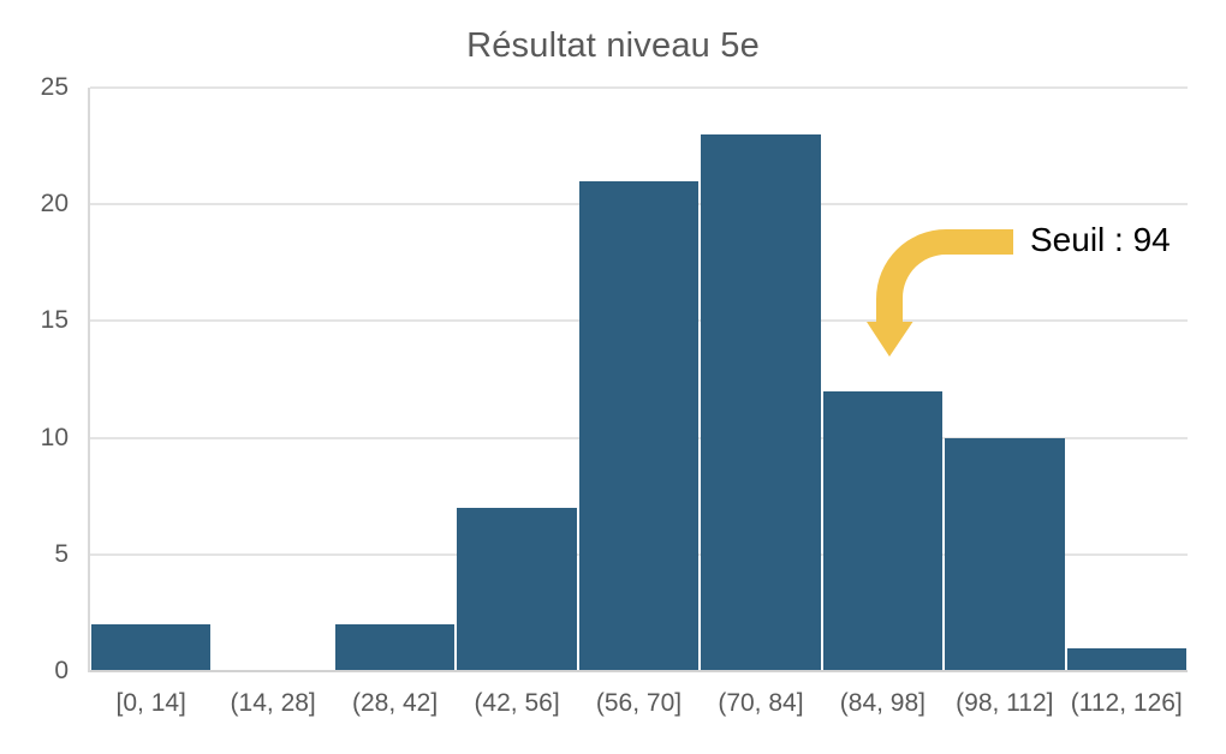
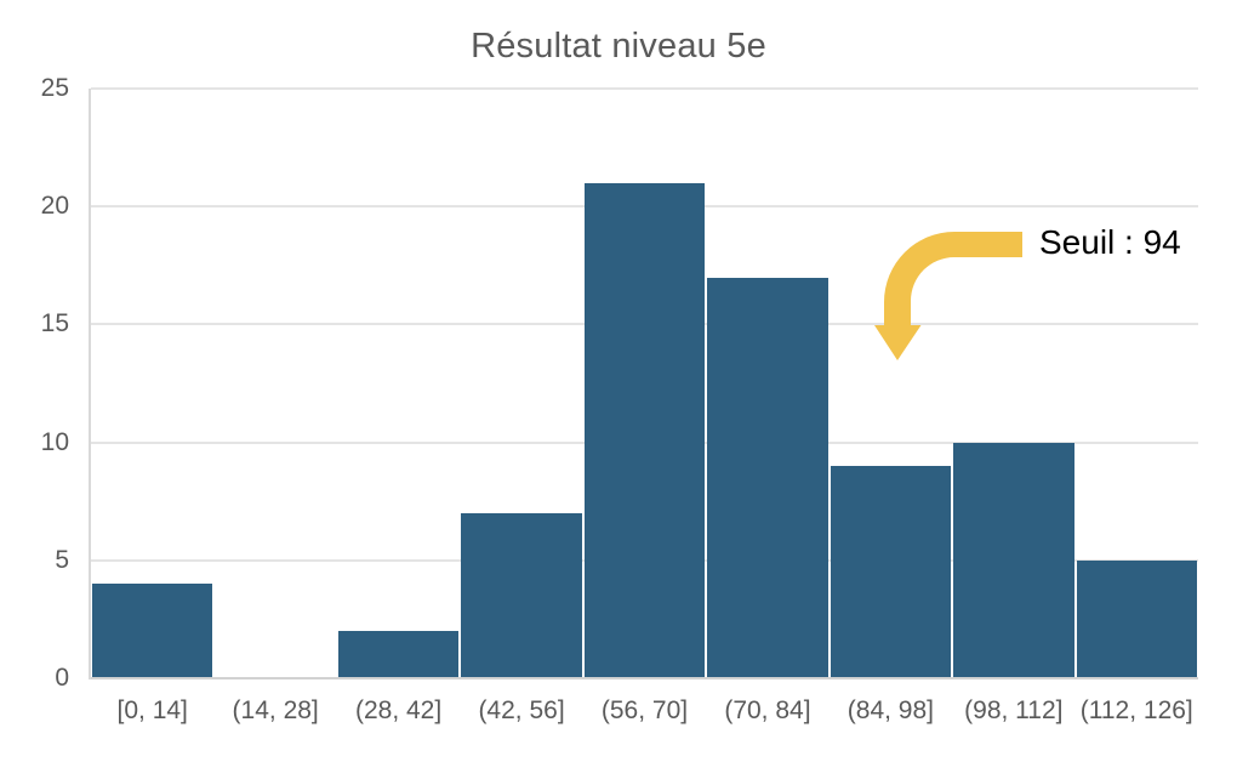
[0, 14]: 2 -> 4
(70, 84]: 23 -> 17
(84, 98]: 12 -> 9
(112, 126]: 1 -> 5
